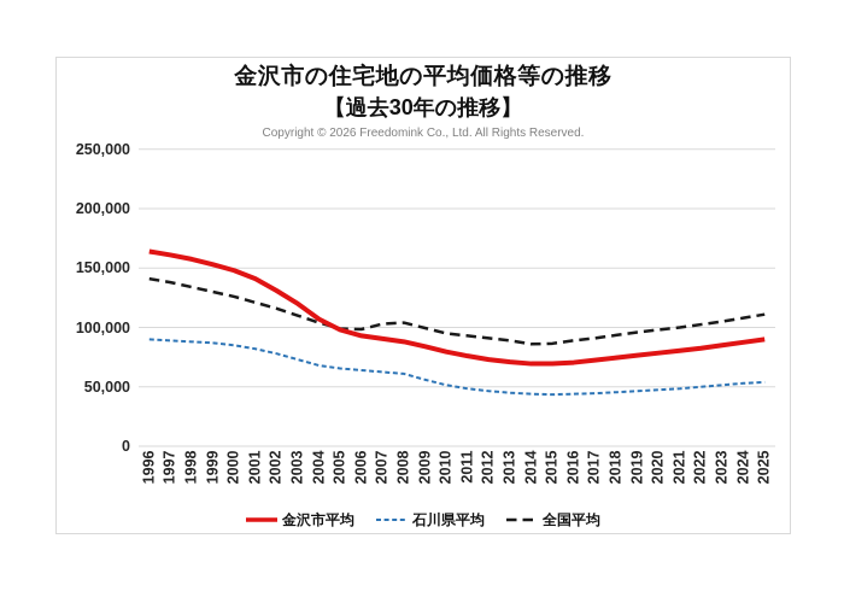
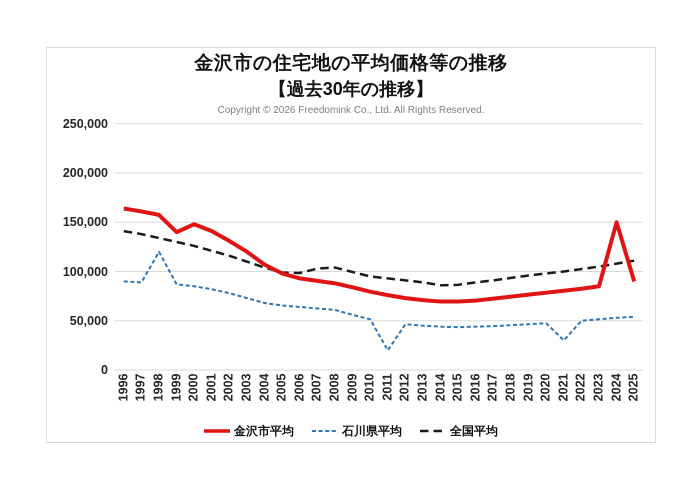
石川県平均/1998: 90000 -> 120000
金沢市平均/1999: 150000 -> 140000
石川県平均/2011: 50000 -> 20000
石川県平均/2021: 50000 -> 30000
金沢市平均/2024: 90000 -> 150000
